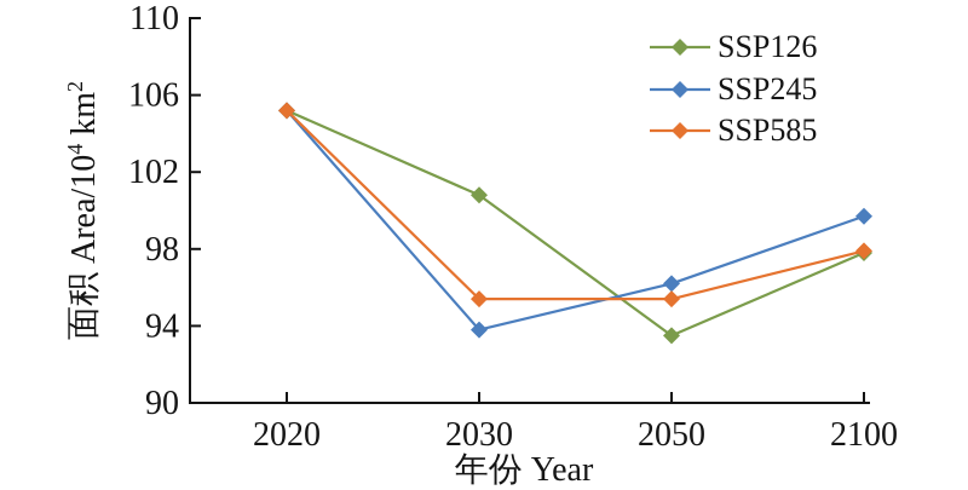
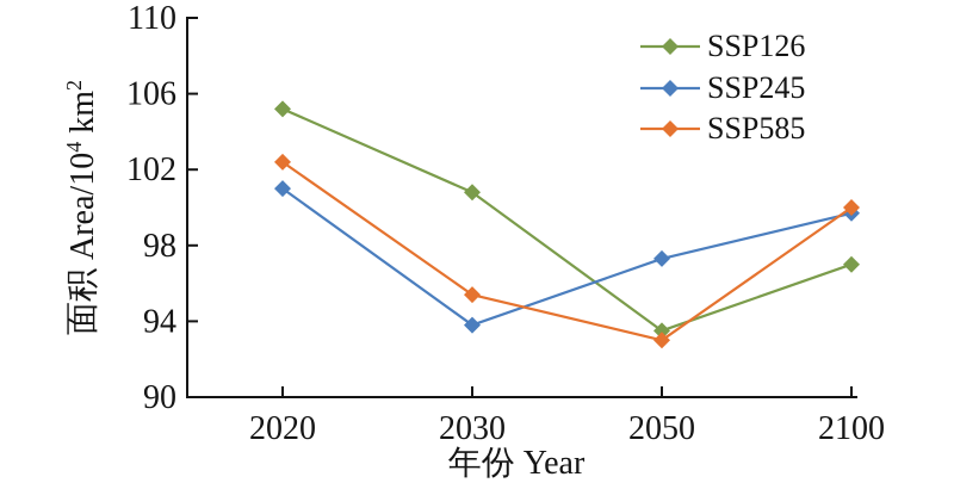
SSP245/2020: 105.2 -> 101.0
SSP585/2020: 105.2 -> 102.4
SSP245/2050: 96.2 -> 97.3
SSP585/2050: 95.4 -> 93.0
SSP126/2100: 97.8 -> 97.0
SSP585/2100: 97.9 -> 100.0
